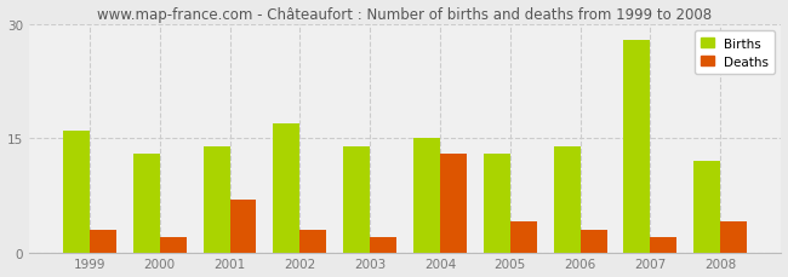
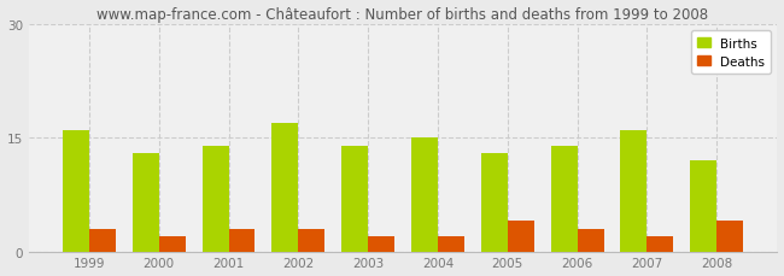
Deaths/2001: 7 -> 3
Deaths/2004: 13 -> 2
Births/2007: 28 -> 16
